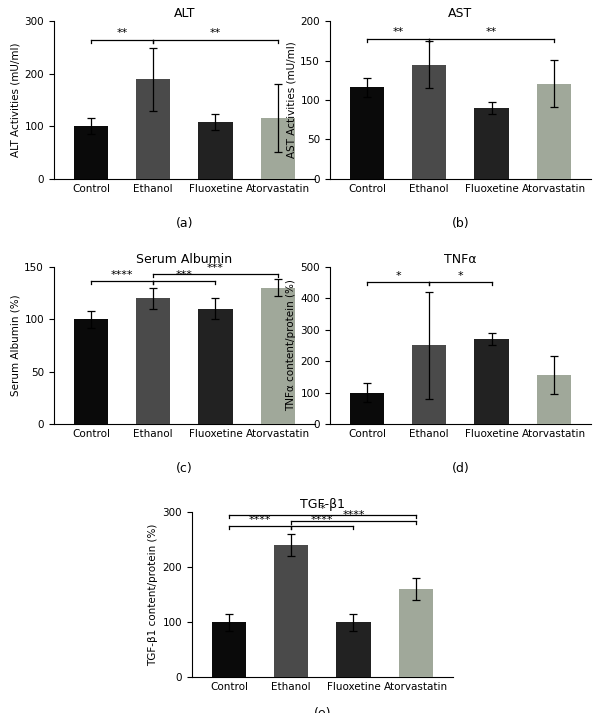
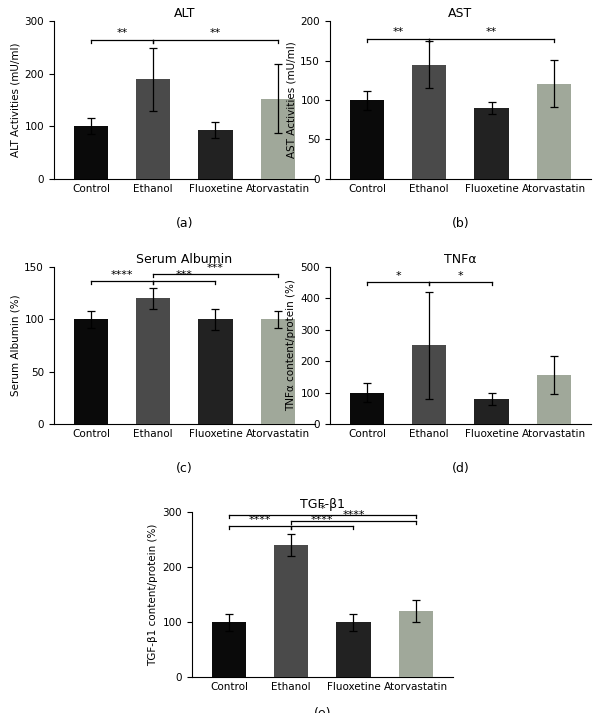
ALT/Fluoxetine: 108 -> 93
ALT/Atorvastatin: 116 -> 153
AST/Control: 116 -> 100
Serum Albumin/Fluoxetine: 110 -> 100
Serum Albumin/Atorvastatin: 130 -> 100
TNFα/Fluoxetine: 270 -> 80
TGF-β1/Atorvastatin: 160 -> 120
